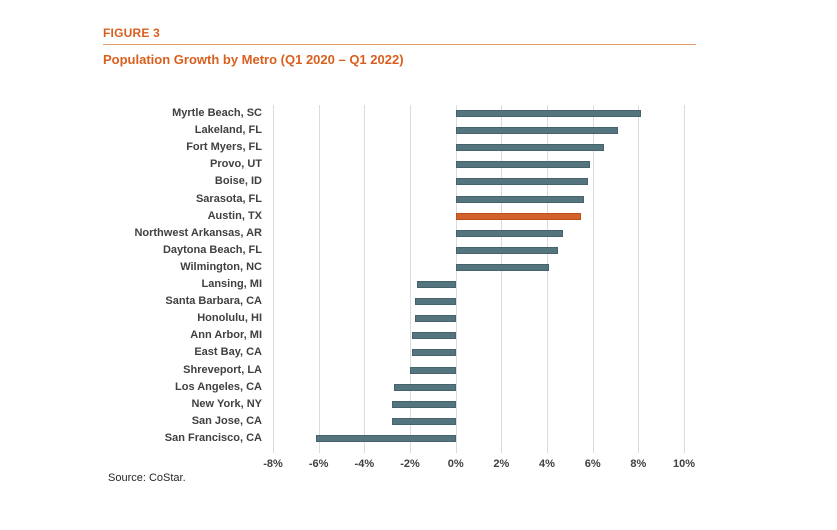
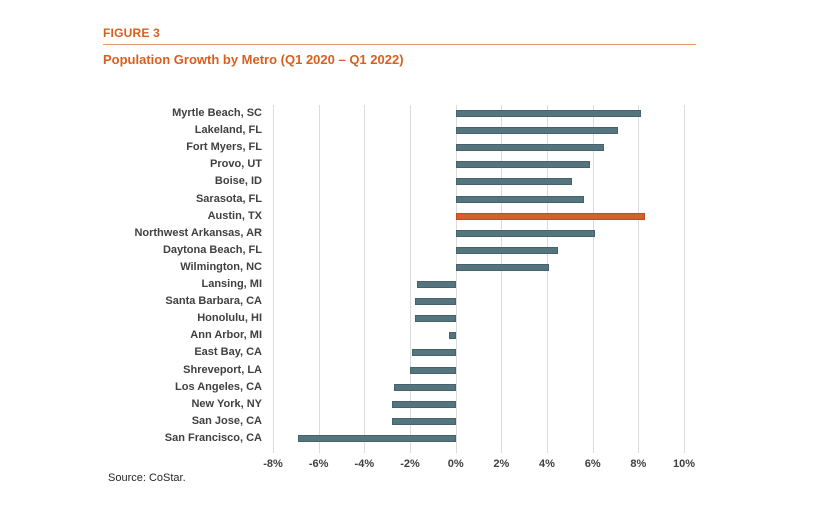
Boise, ID: 5.8% -> 5.1%
Austin, TX: 5.5% -> 8.3%
Northwest Arkansas, AR: 4.7% -> 6.1%
Ann Arbor, MI: -1.9% -> -0.3%
San Francisco, CA: -6.1% -> -6.9%
